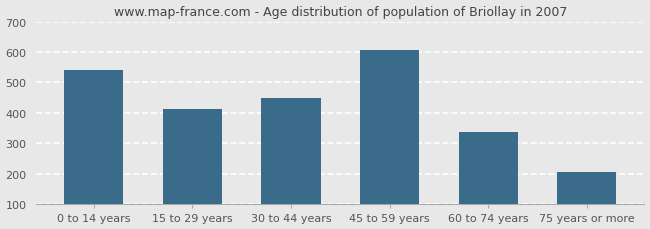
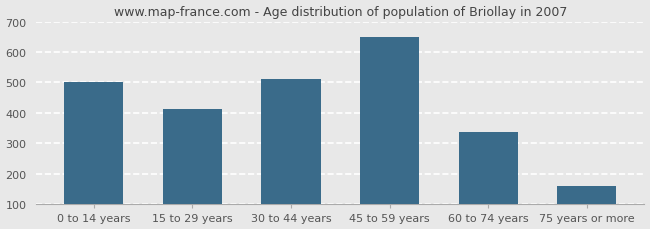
0 to 14 years: 540 -> 502
30 to 44 years: 450 -> 513
45 to 59 years: 605 -> 648
75 years or more: 205 -> 161
